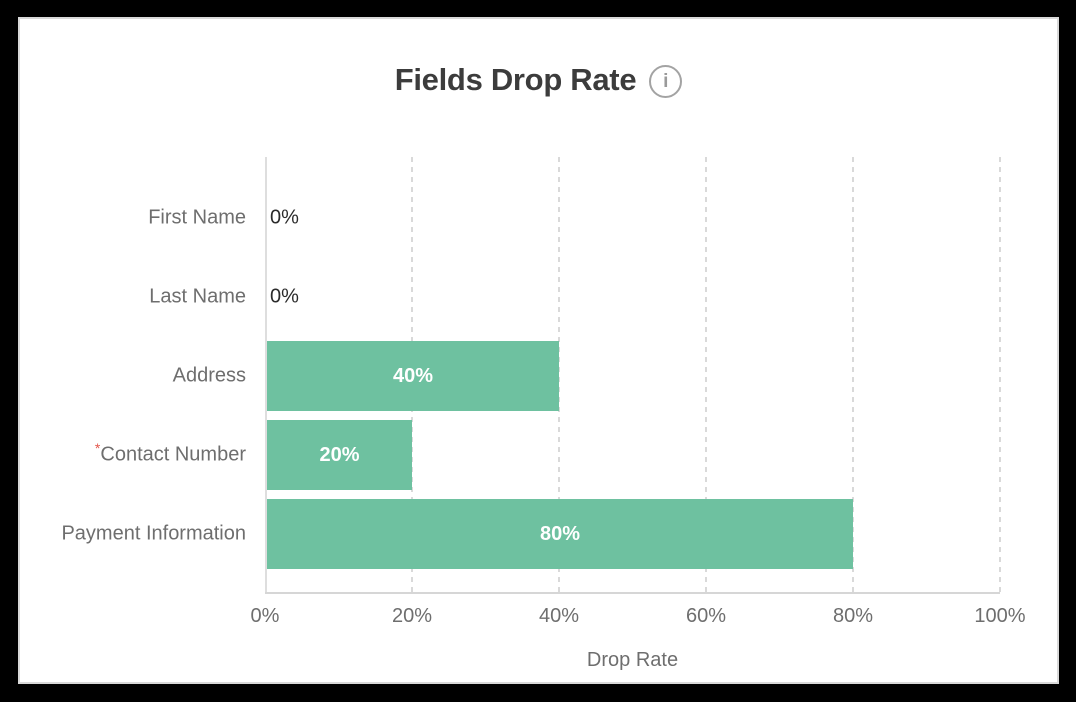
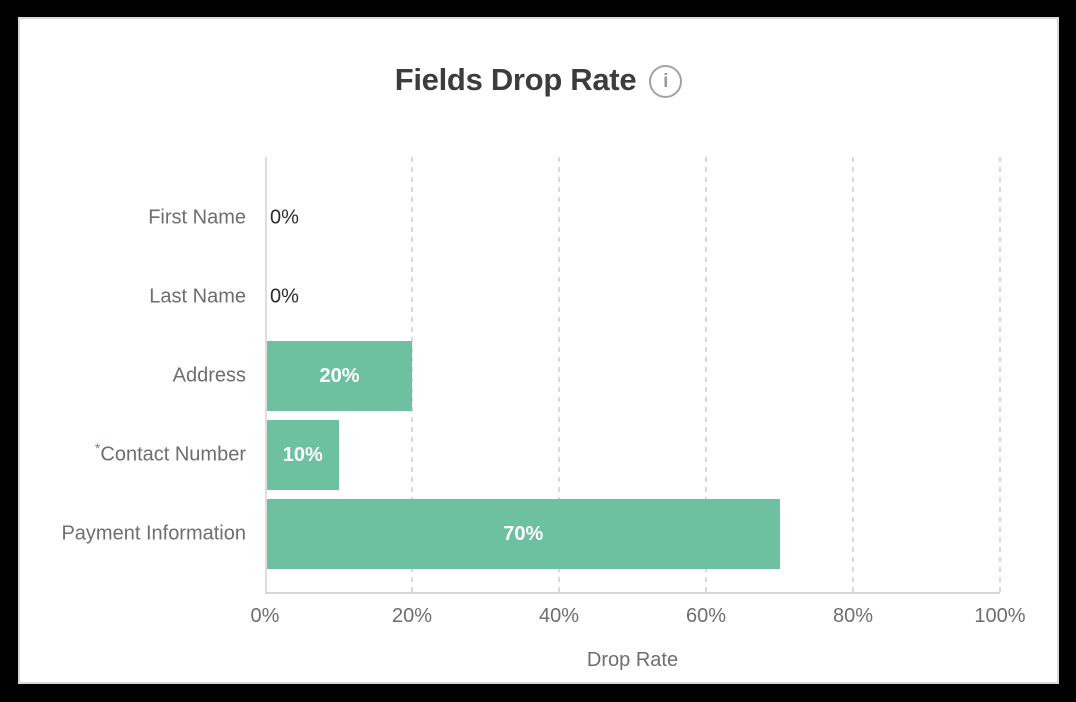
Address: 40% -> 20%
Contact Number: 20% -> 10%
Payment Information: 80% -> 70%
